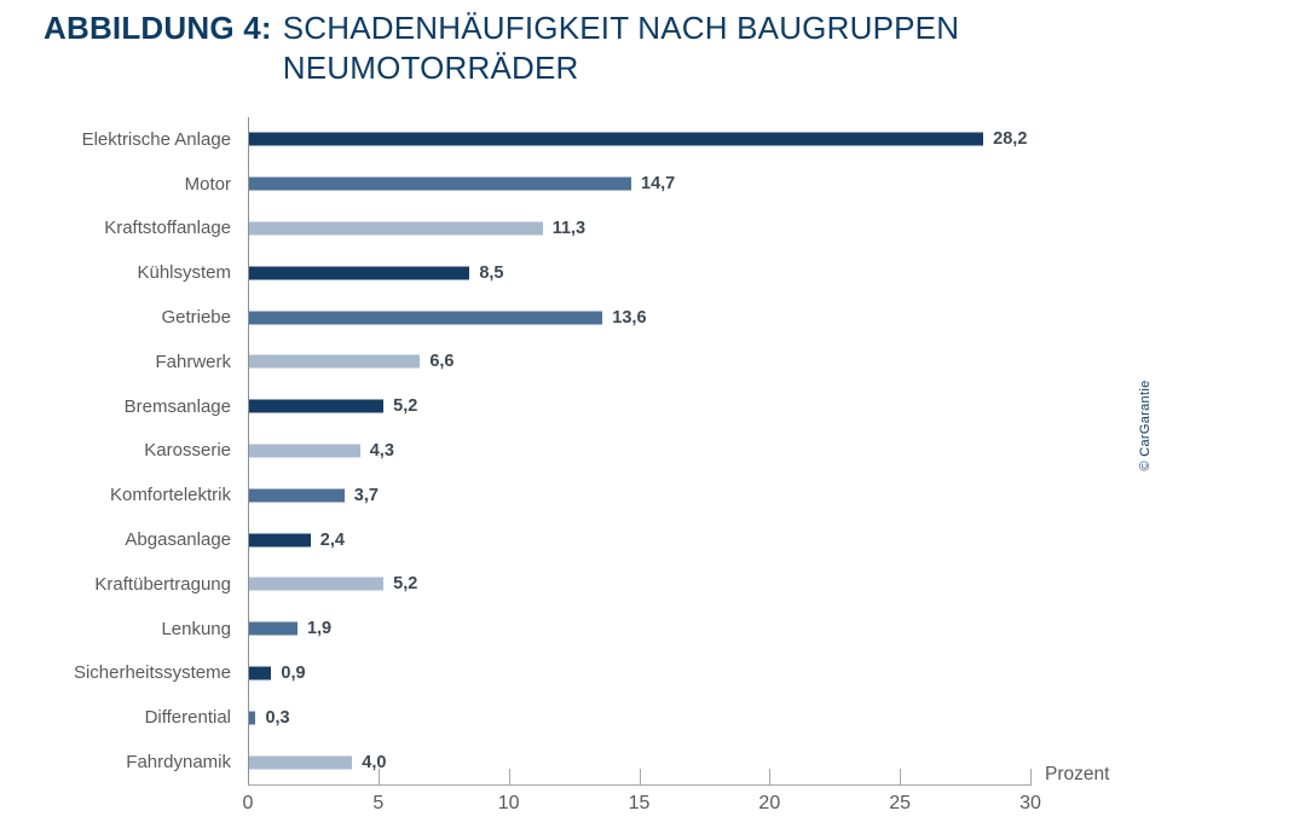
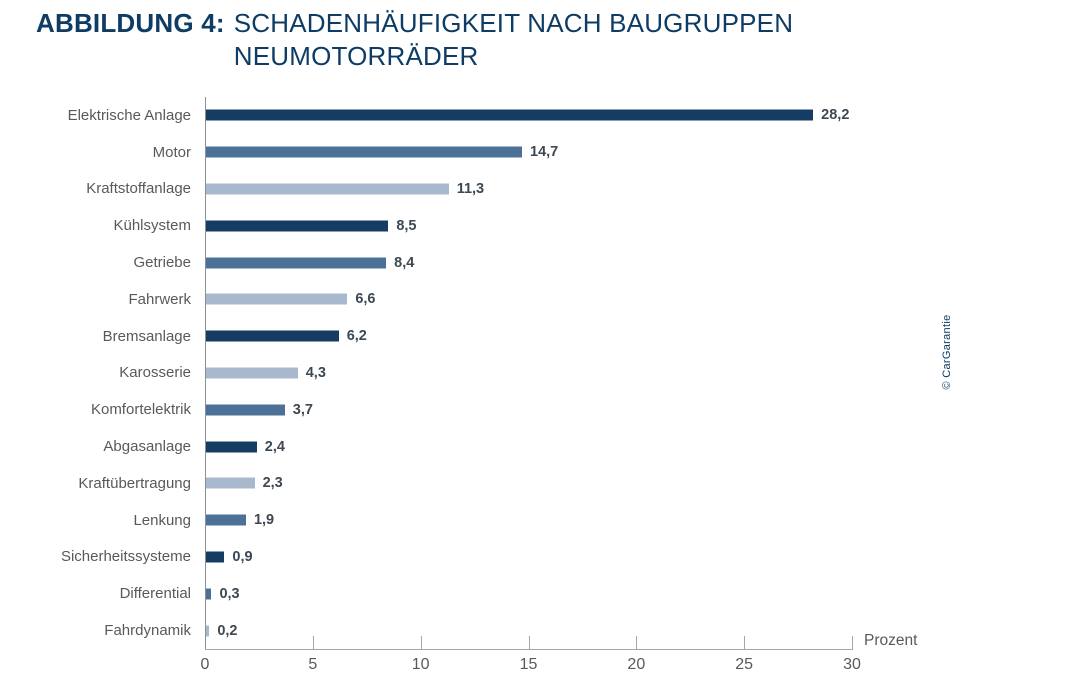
Getriebe: 13,6 -> 8,4
Bremsanlage: 5,2 -> 6,2
Kraftübertragung: 5,2 -> 2,3
Fahrdynamik: 4,0 -> 0,2
